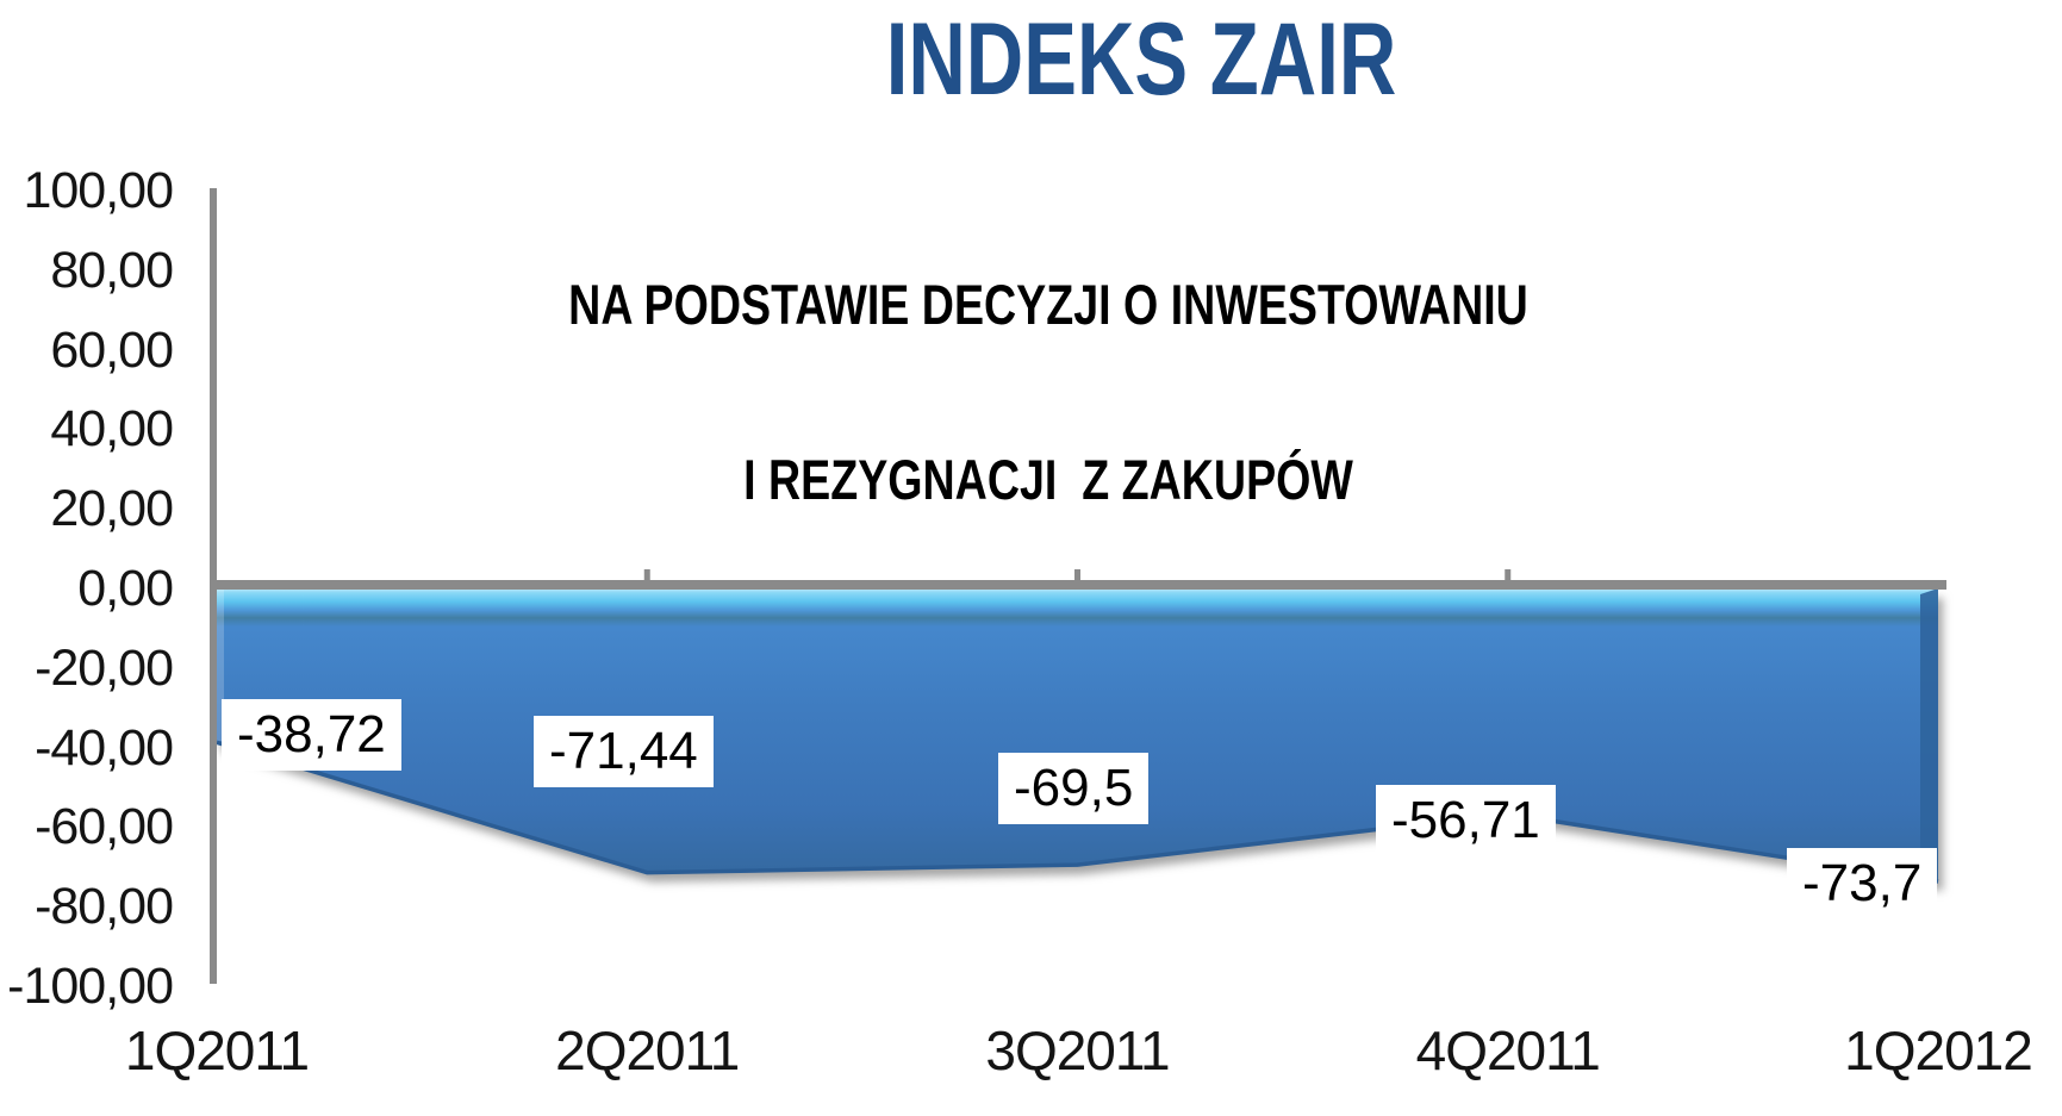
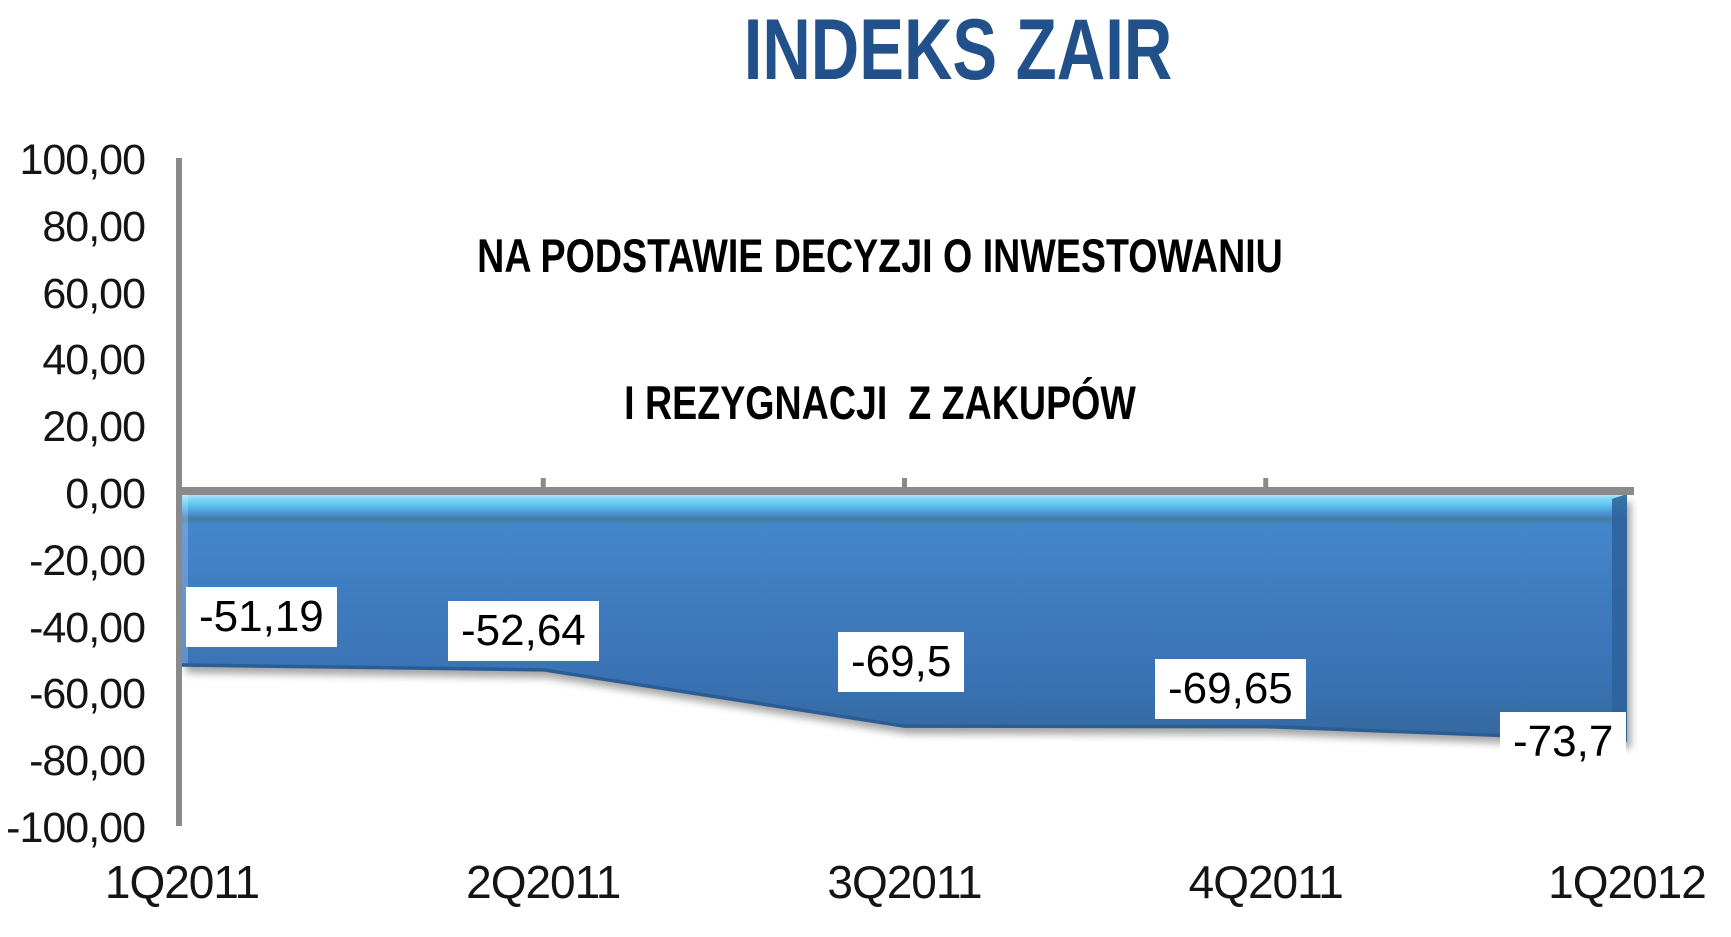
1Q2011: -38,72 -> -51,19
2Q2011: -71,44 -> -52,64
4Q2011: -56,71 -> -69,65
